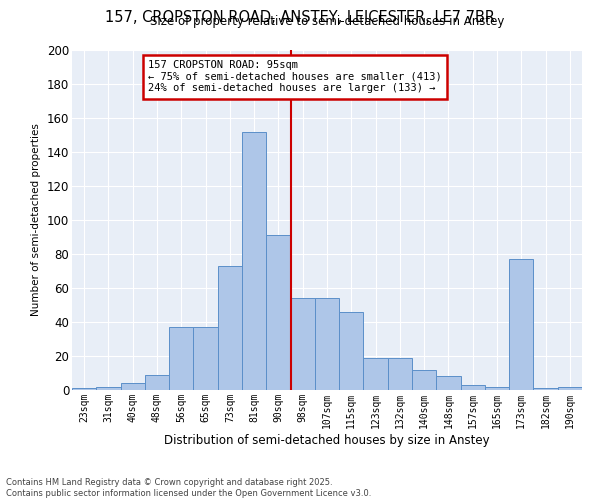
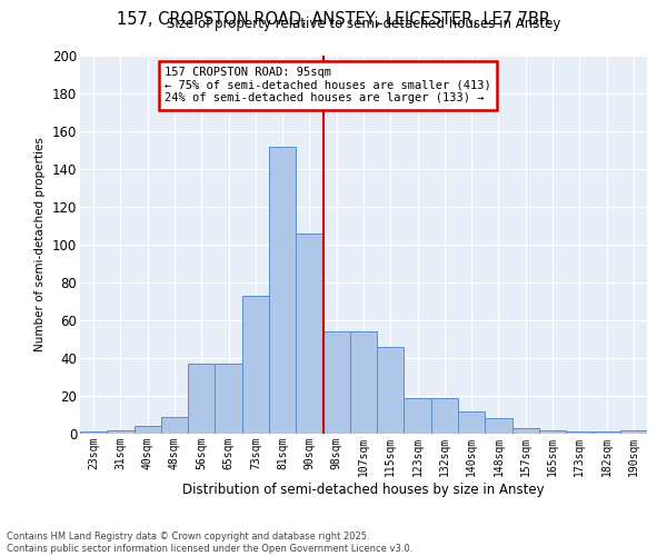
90sqm: 91 -> 106
173sqm: 77 -> 1
